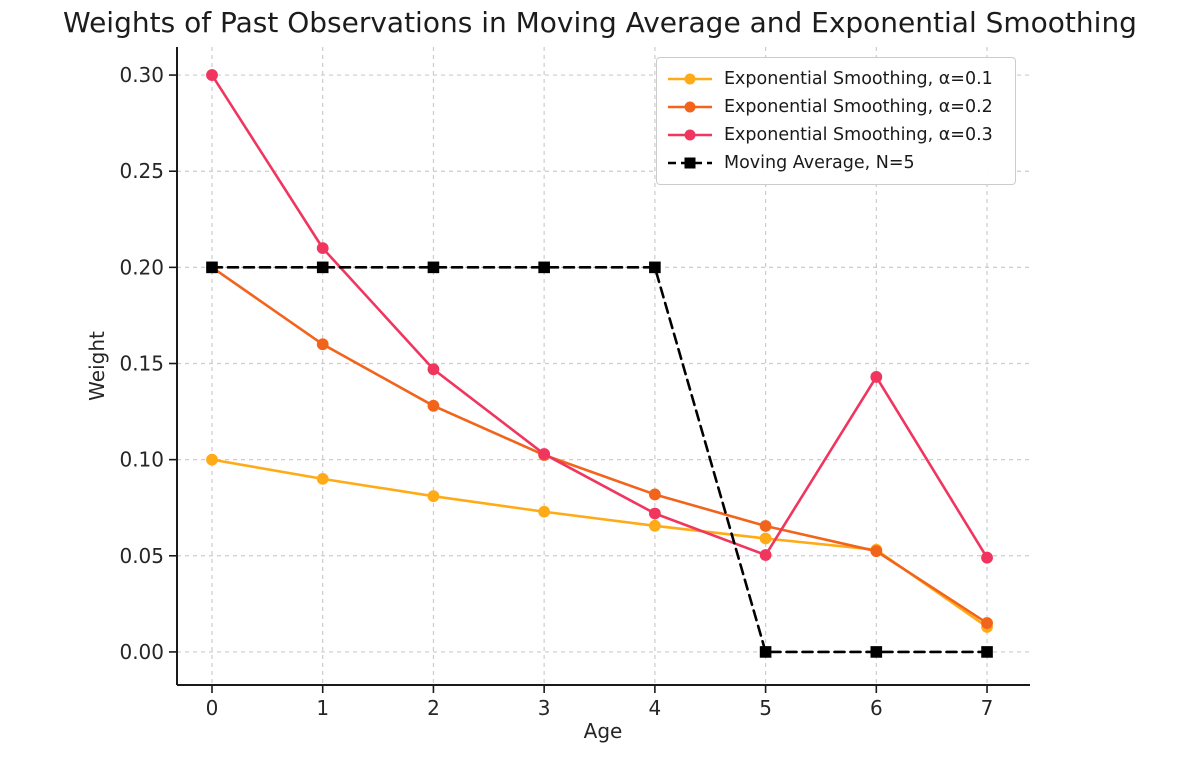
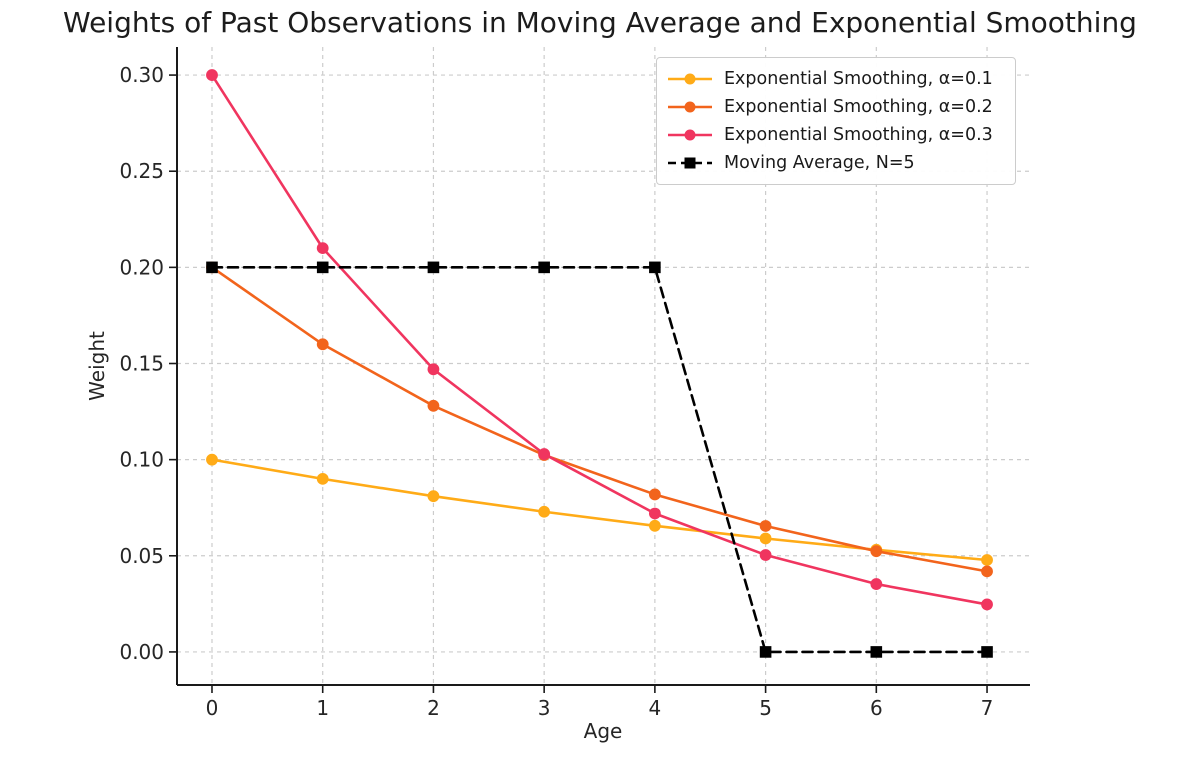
Exponential Smoothing, α=0.3/6: 0.143 -> 0.035
Exponential Smoothing, α=0.1/7: 0.013 -> 0.048
Exponential Smoothing, α=0.2/7: 0.015 -> 0.042
Exponential Smoothing, α=0.3/7: 0.049 -> 0.025
